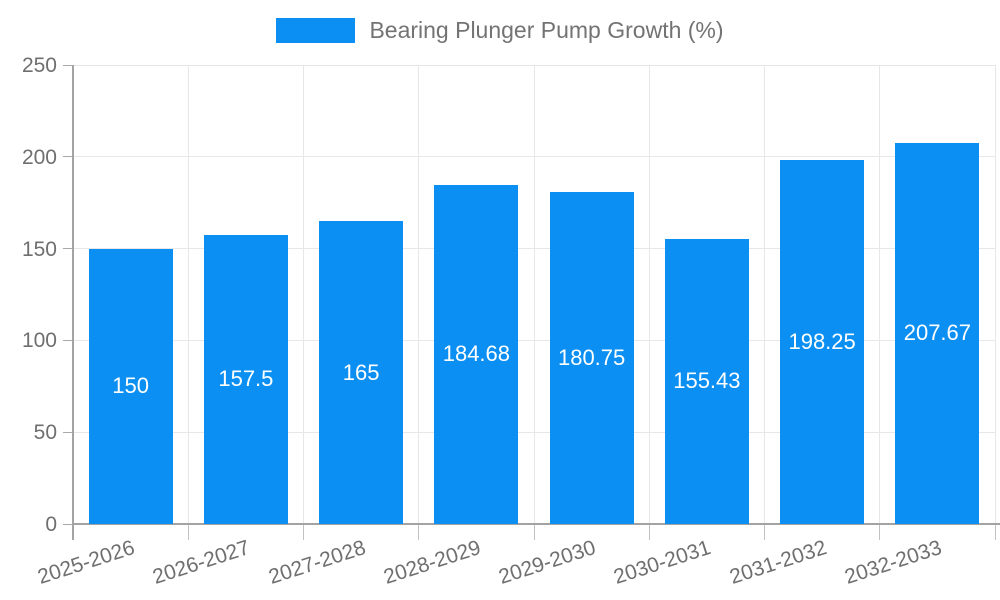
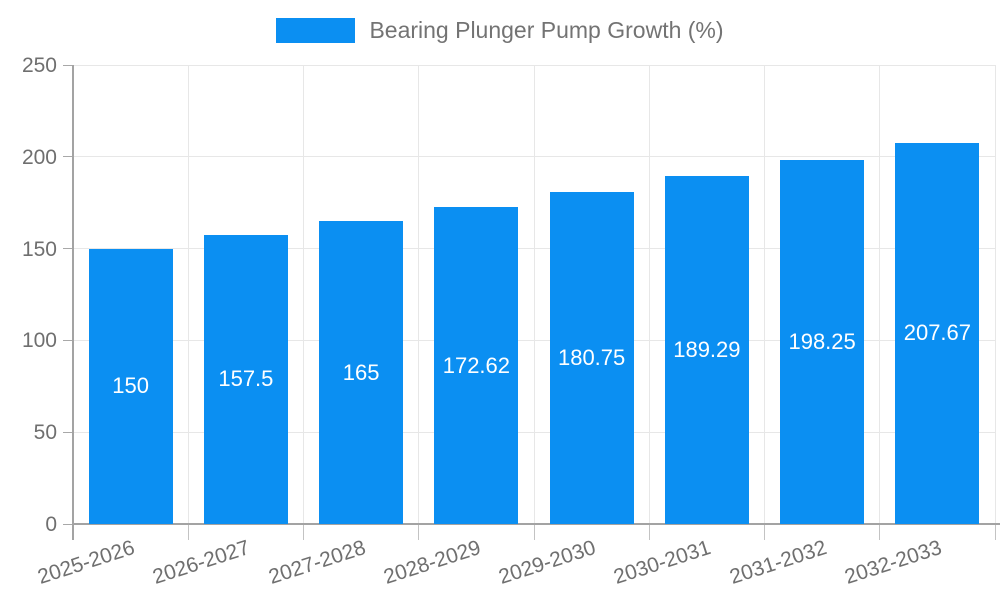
2028-2029: 184.68 -> 172.62
2030-2031: 155.43 -> 189.29
